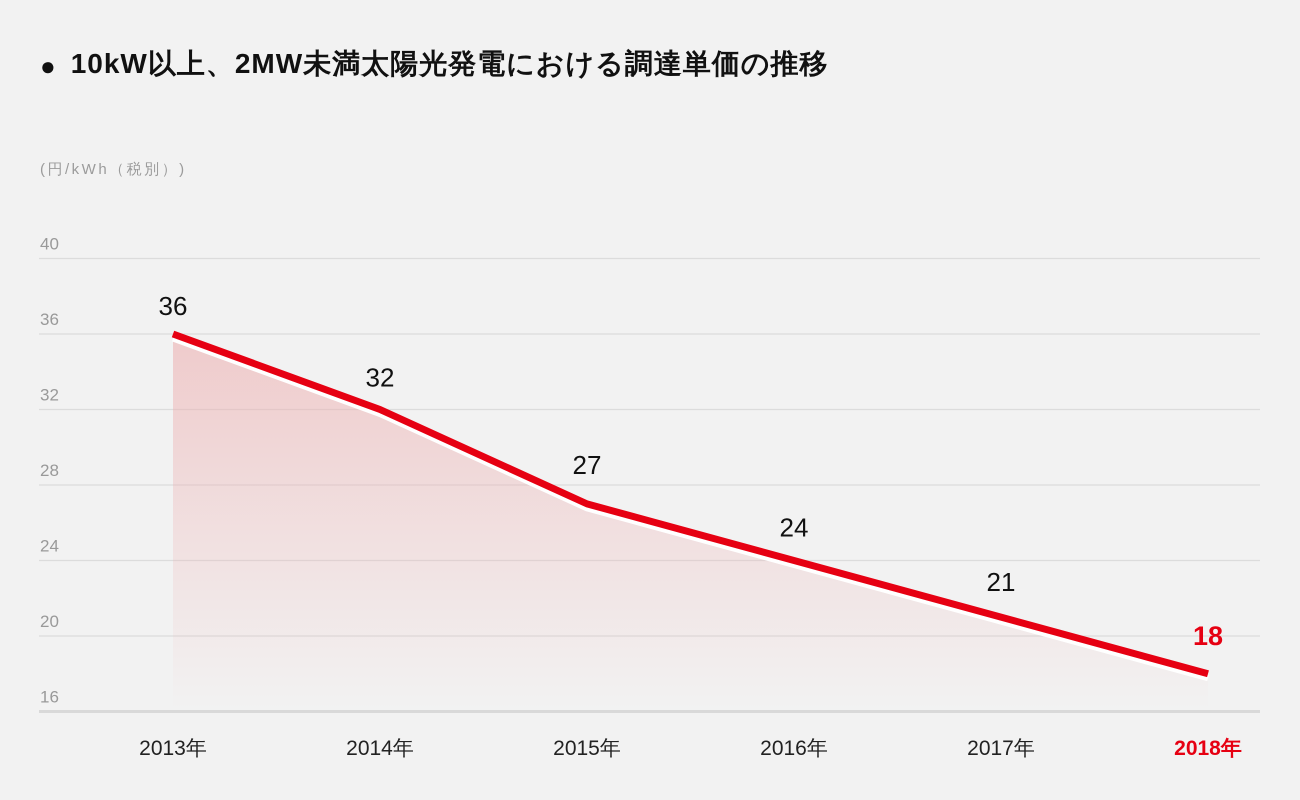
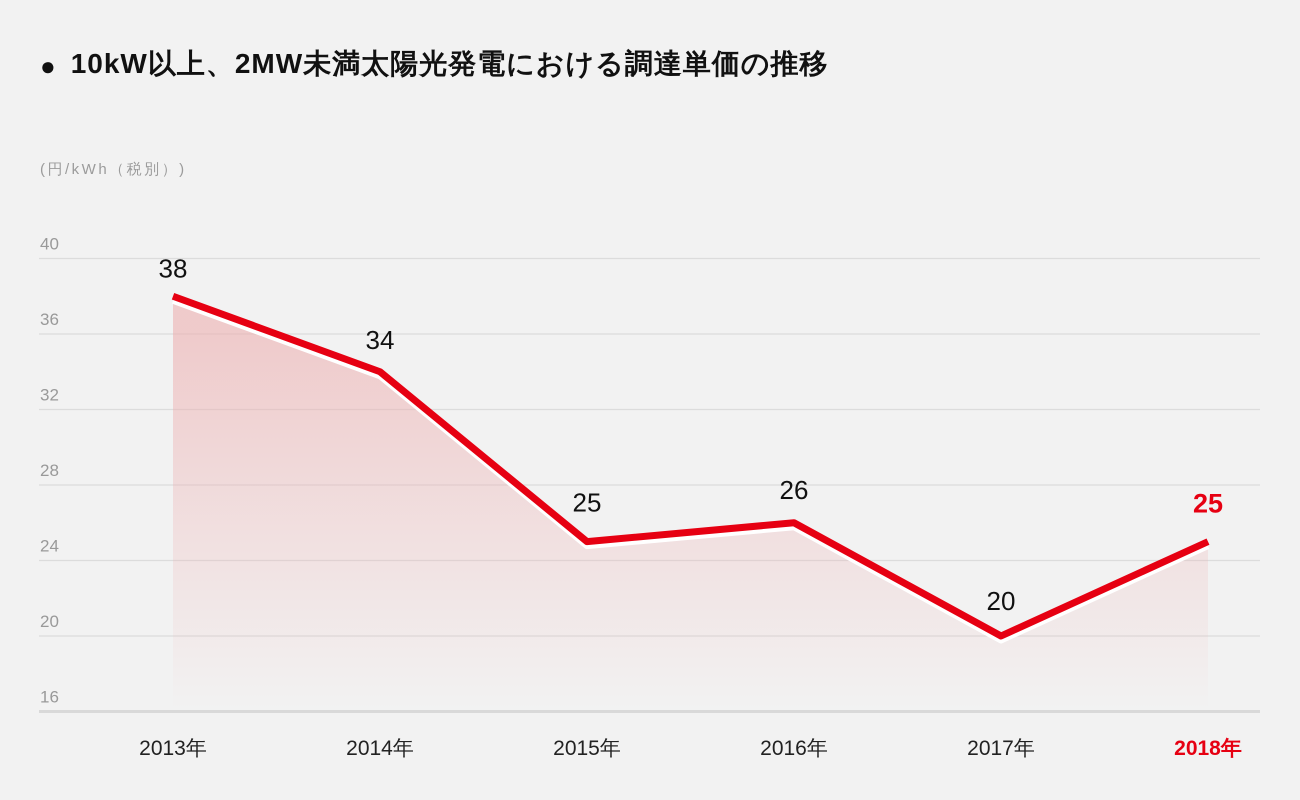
2013年: 36 -> 38
2014年: 32 -> 34
2015年: 27 -> 25
2016年: 24 -> 26
2017年: 21 -> 20
2018年: 18 -> 25
